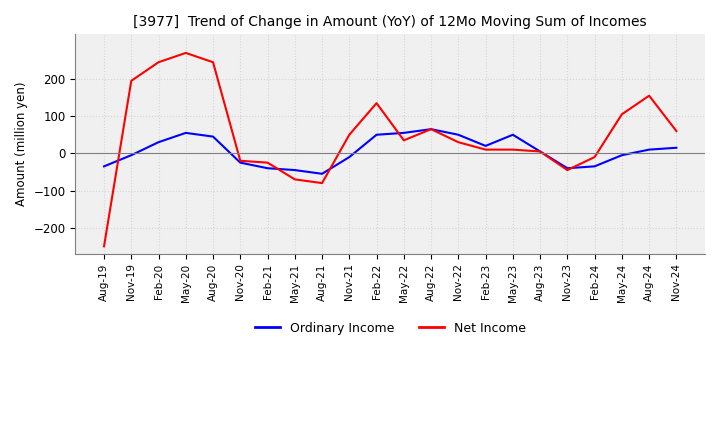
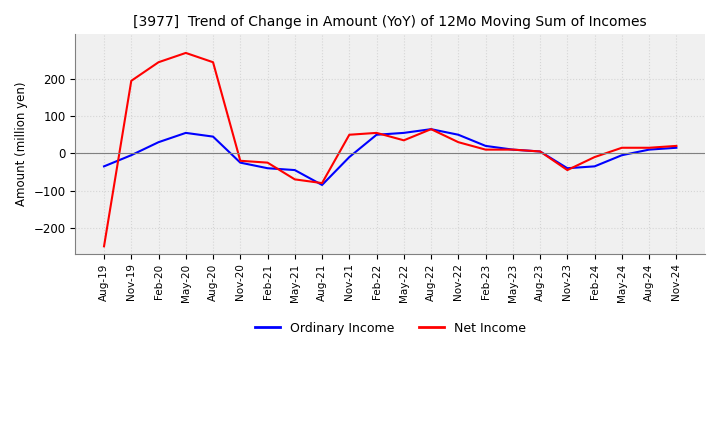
Ordinary Income/Aug-21: -55 -> -85
Net Income/Feb-22: 135 -> 55
Ordinary Income/May-23: 50 -> 10
Net Income/May-24: 105 -> 15
Net Income/Aug-24: 155 -> 15
Net Income/Nov-24: 60 -> 20
